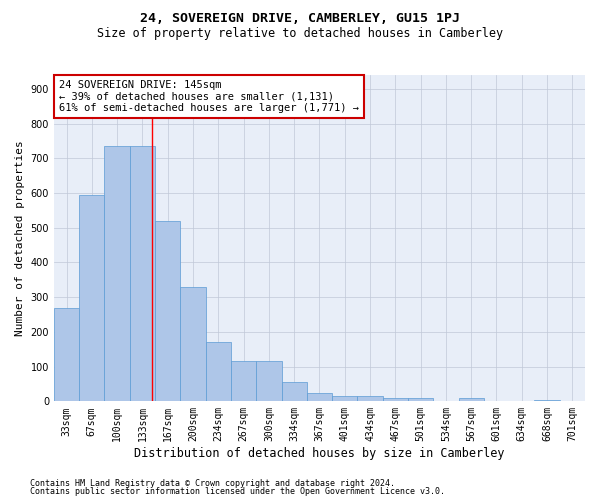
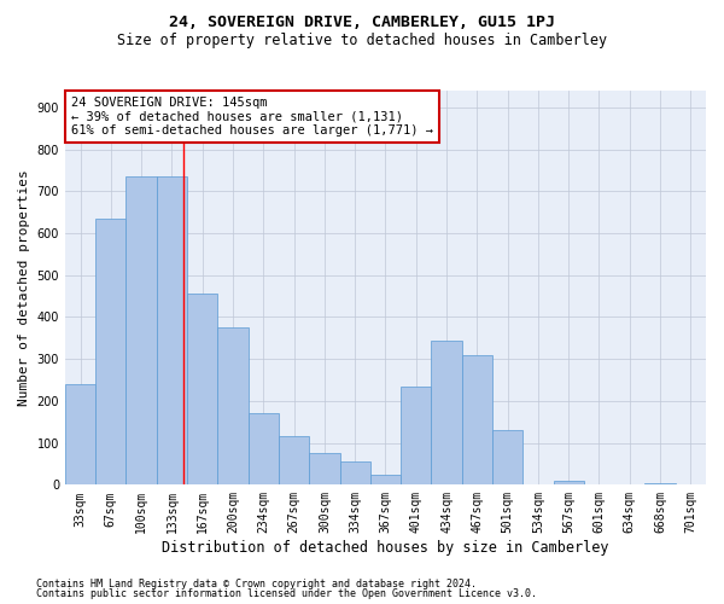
33sqm: 270 -> 240
67sqm: 595 -> 635
167sqm: 520 -> 455
200sqm: 330 -> 375
300sqm: 115 -> 75
401sqm: 15 -> 235
434sqm: 15 -> 345
467sqm: 10 -> 310
501sqm: 10 -> 130
